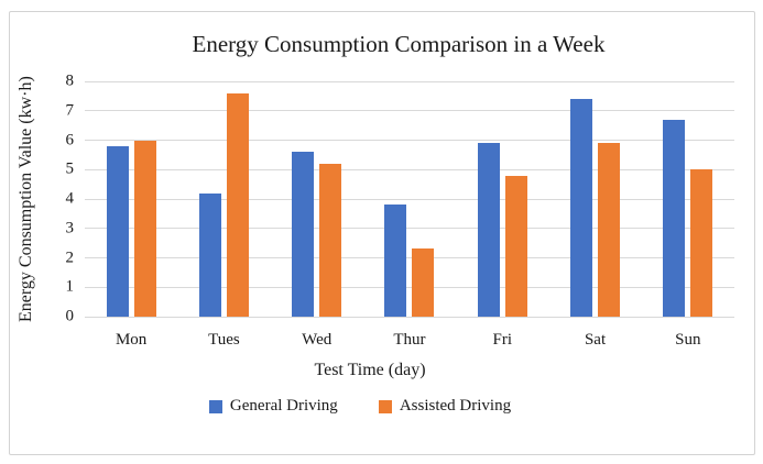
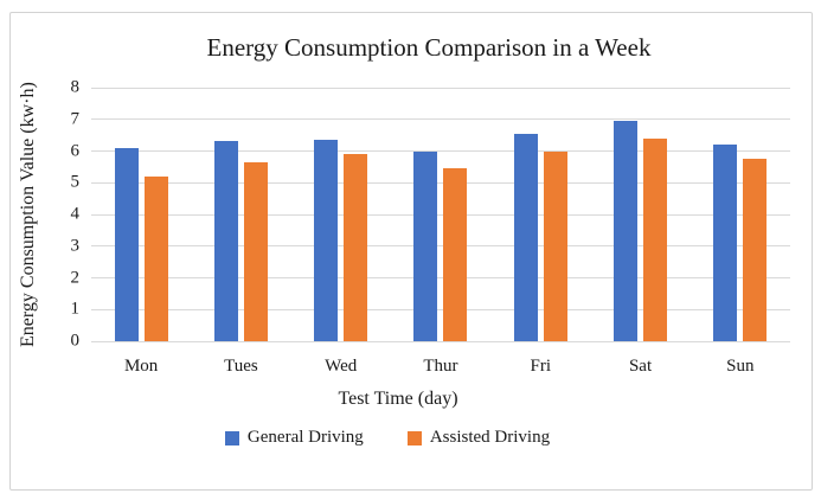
General Driving/Mon: 5.8 -> 6.1
Assisted Driving/Mon: 6.0 -> 5.2
General Driving/Tues: 4.2 -> 6.3
Assisted Driving/Tues: 7.6 -> 5.7
General Driving/Wed: 5.6 -> 6.3
Assisted Driving/Wed: 5.2 -> 5.9
General Driving/Thur: 3.8 -> 6.0
Assisted Driving/Thur: 2.3 -> 5.5
General Driving/Fri: 5.9 -> 6.5
Assisted Driving/Fri: 4.8 -> 6.0
General Driving/Sat: 7.4 -> 7.0
Assisted Driving/Sat: 5.9 -> 6.4
General Driving/Sun: 6.7 -> 6.2
Assisted Driving/Sun: 5.0 -> 5.8
